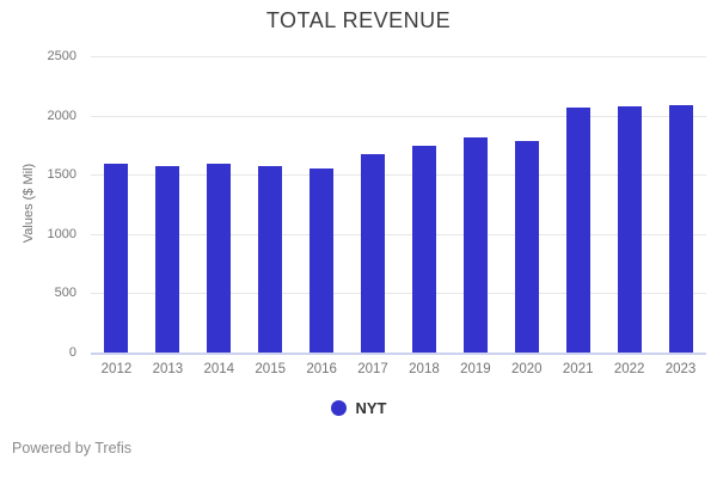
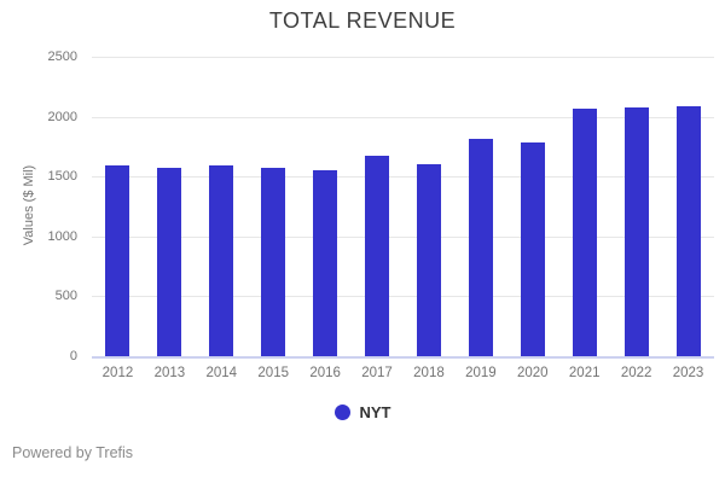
2018: 1700 -> 1600
